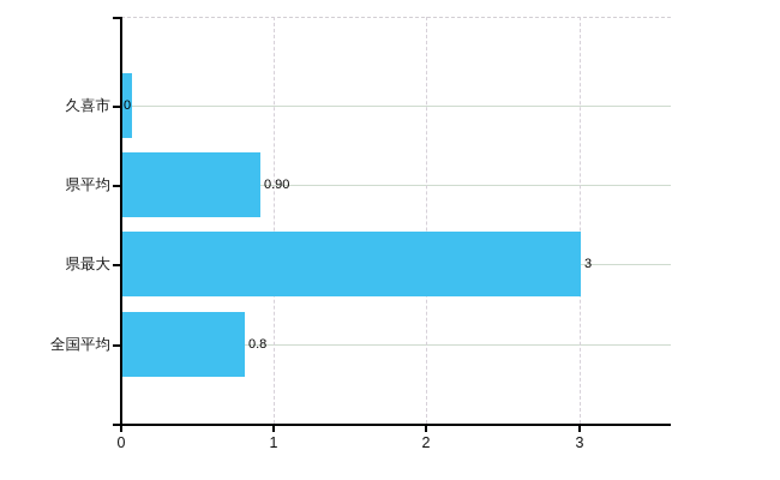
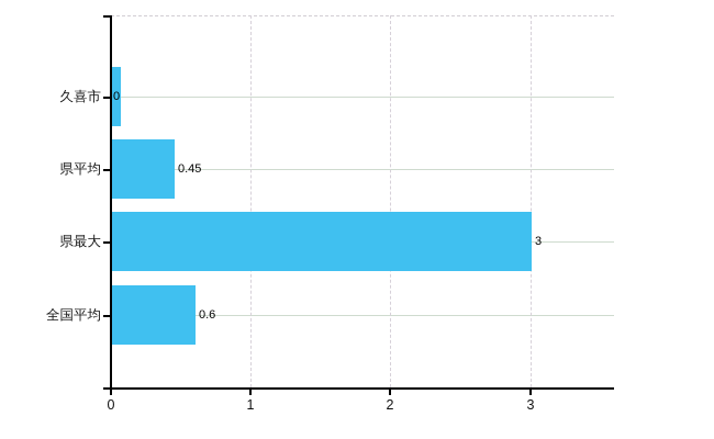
県平均: 0.90 -> 0.45
全国平均: 0.8 -> 0.6
